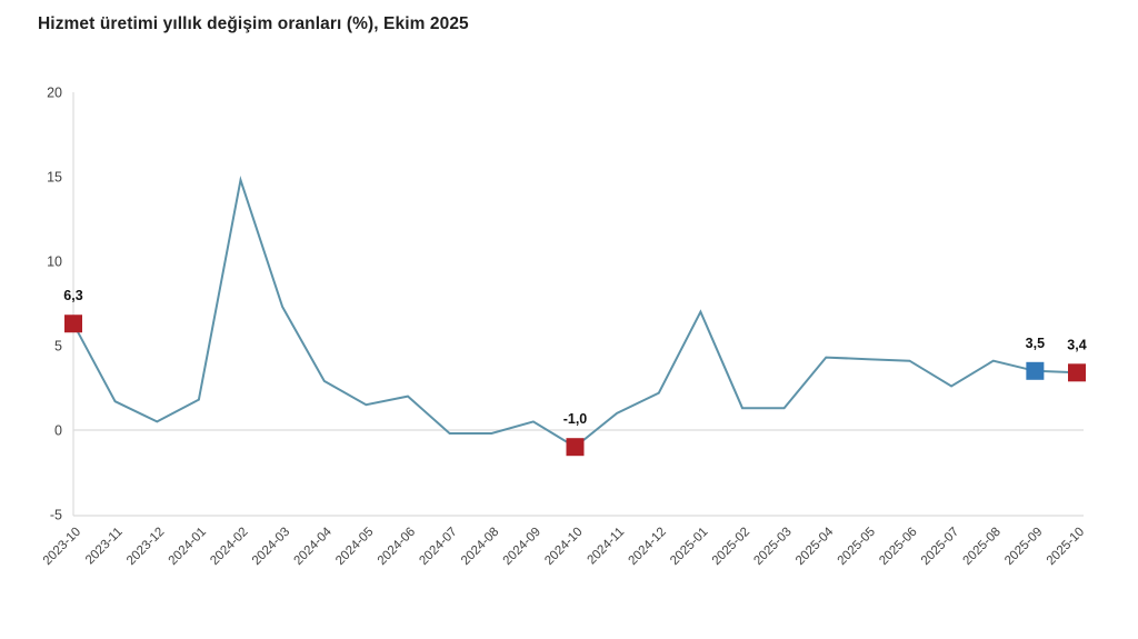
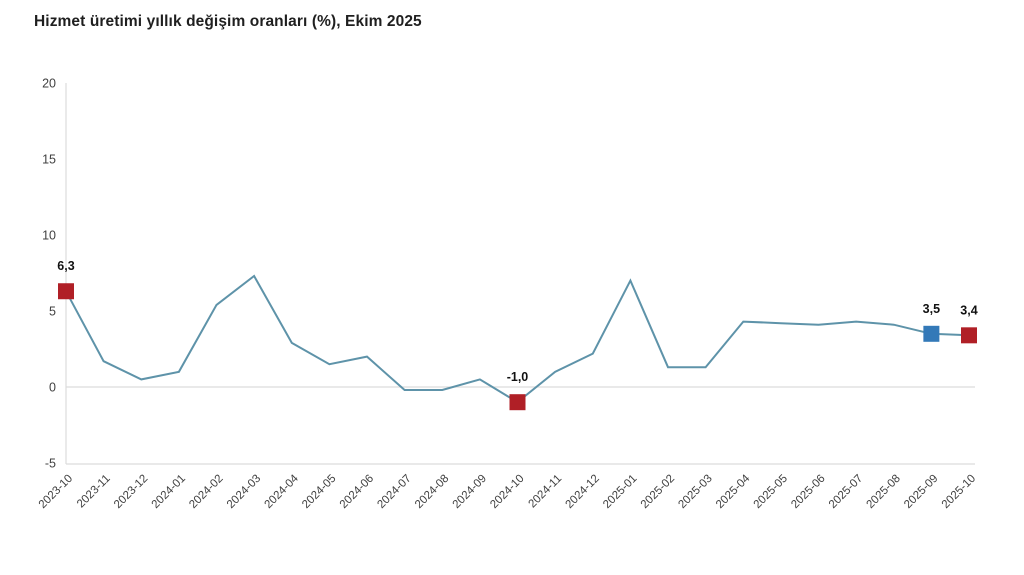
2024-01: 1.8 -> 1.0
2024-02: 14.8 -> 5.4
2025-07: 2.6 -> 4.3
